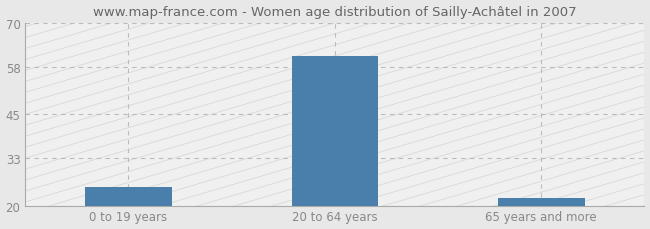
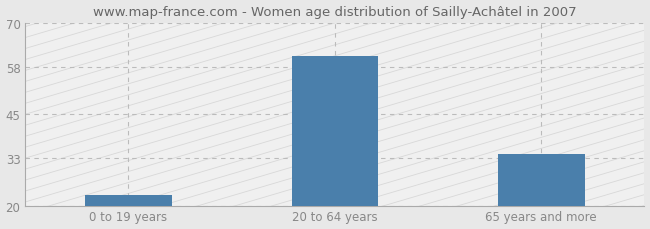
0 to 19 years: 25 -> 23
65 years and more: 22 -> 34
